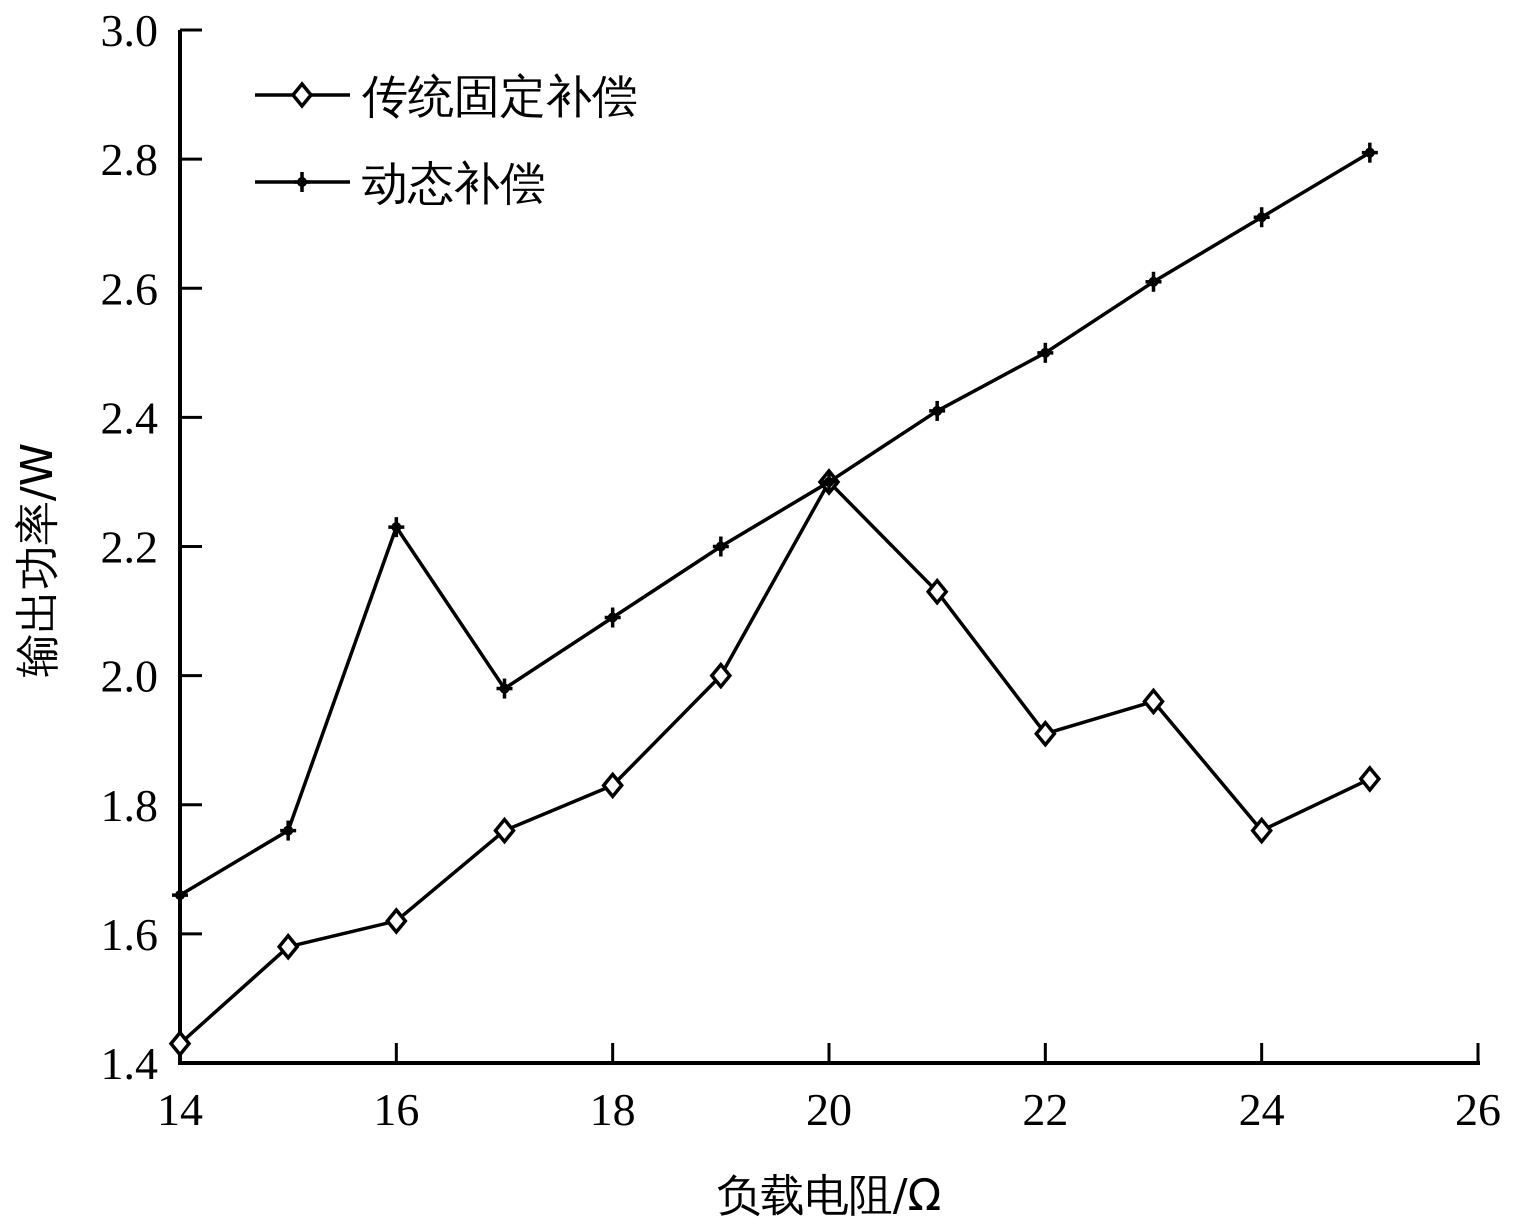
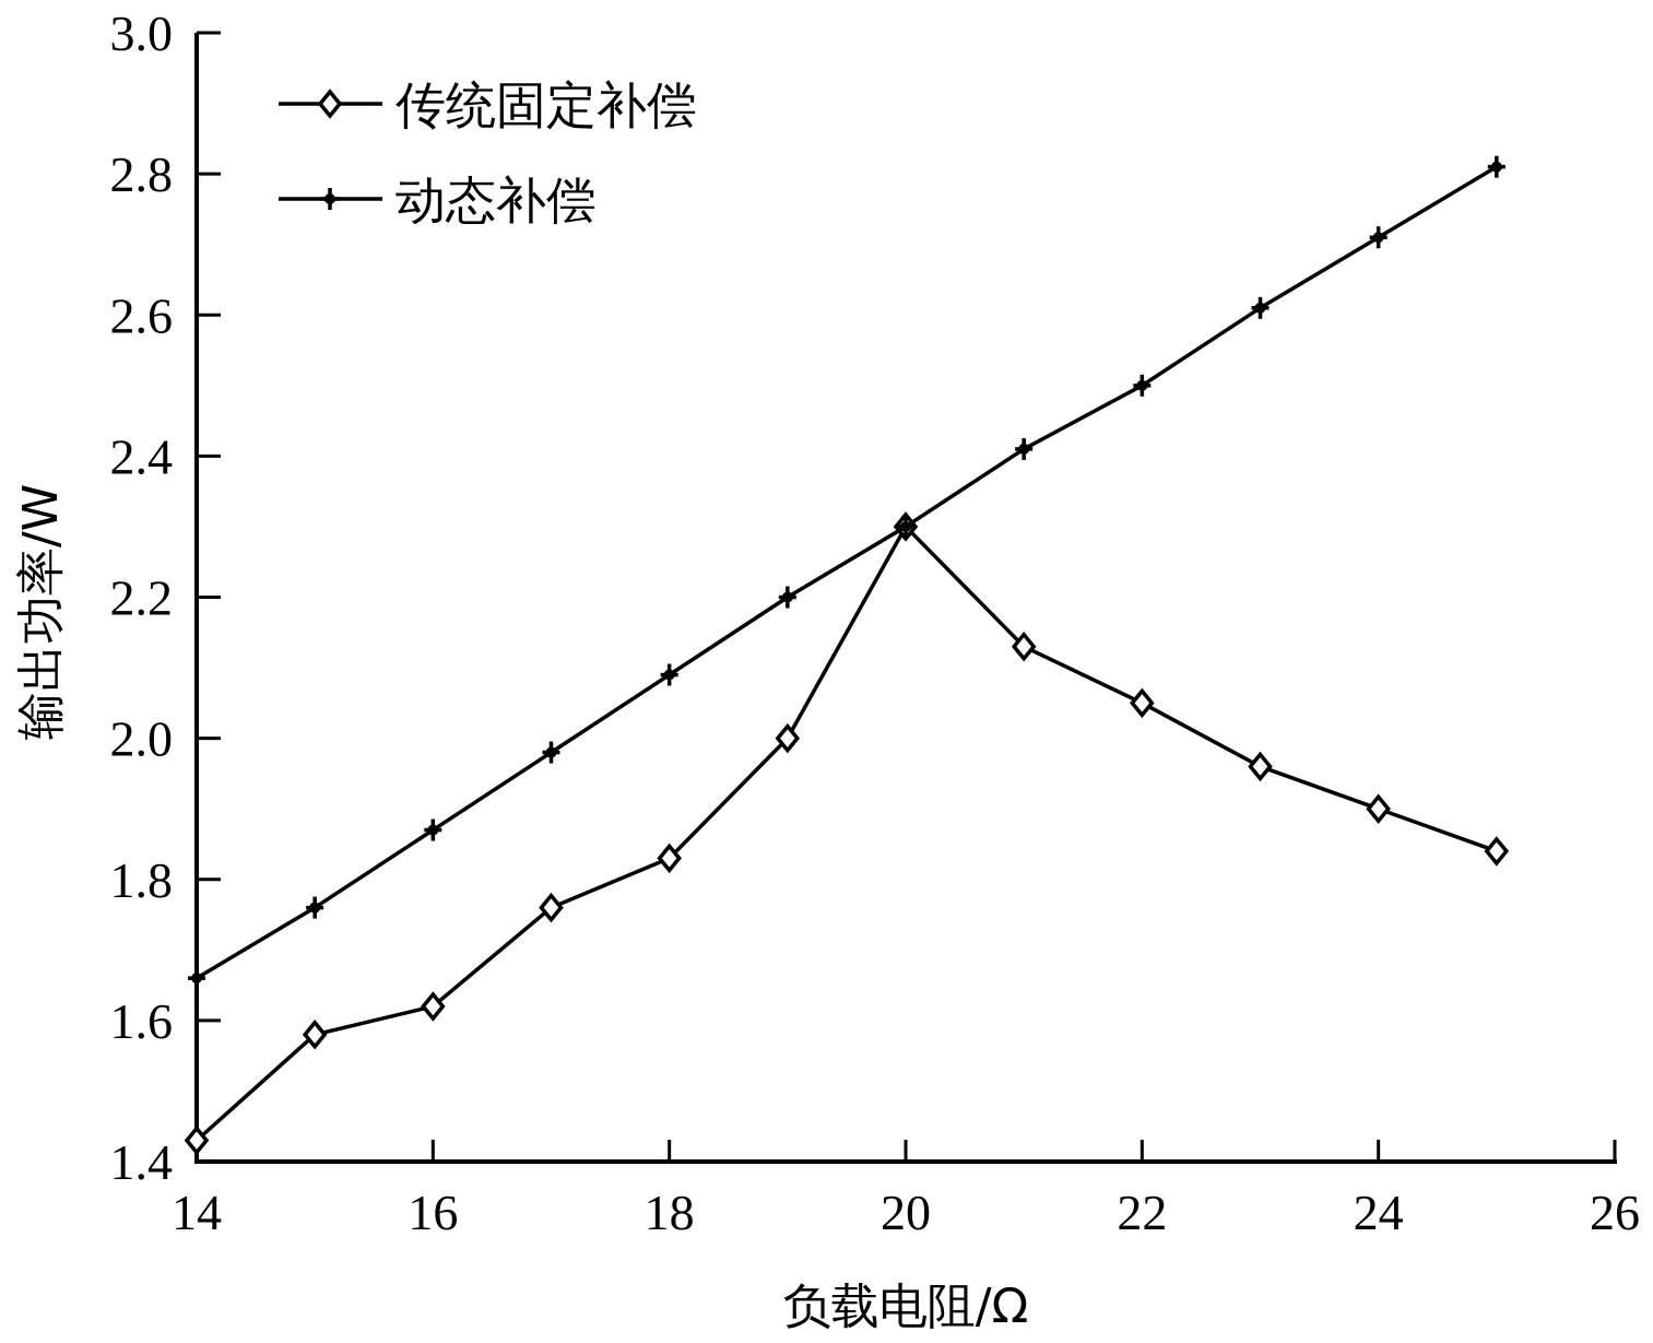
动态补偿/16: 2.23 -> 1.87
传统固定补偿/22: 1.91 -> 2.05
传统固定补偿/24: 1.76 -> 1.90
